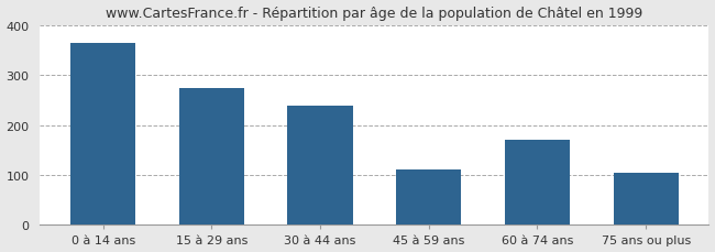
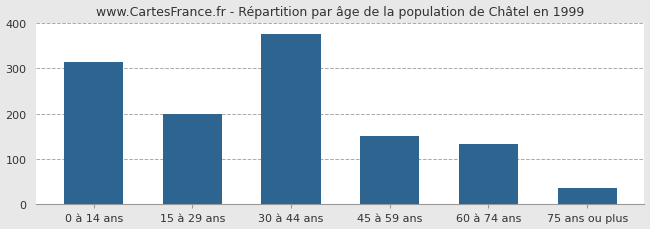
0 à 14 ans: 365 -> 313
15 à 29 ans: 275 -> 200
30 à 44 ans: 240 -> 375
45 à 59 ans: 110 -> 151
60 à 74 ans: 170 -> 133
75 ans ou plus: 105 -> 36
